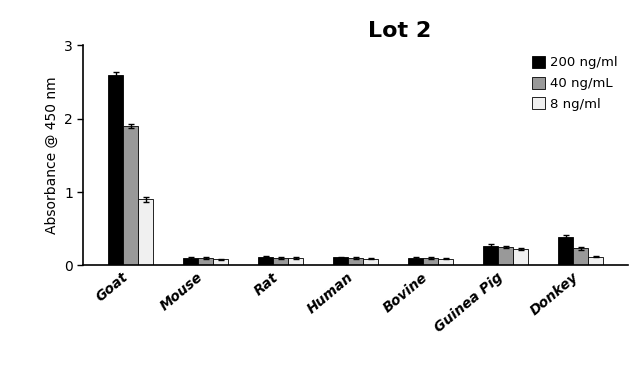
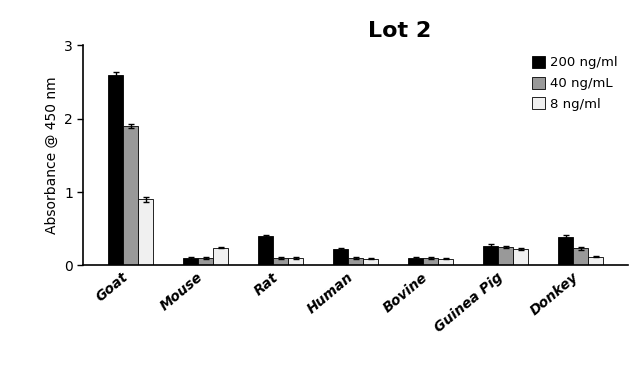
8 ng/ml/Mouse: 0.08 -> 0.24
200 ng/ml/Rat: 0.12 -> 0.40
200 ng/ml/Human: 0.11 -> 0.22
